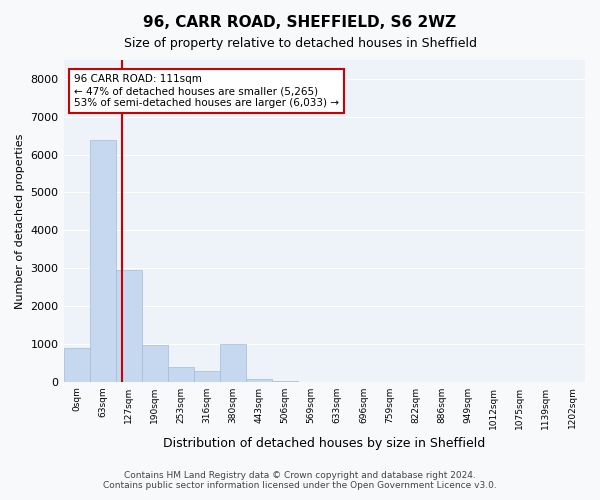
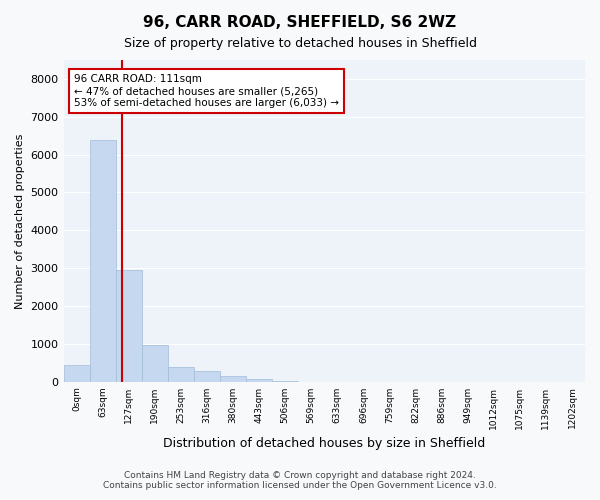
0sqm: 900 -> 430
380sqm: 1000 -> 160
